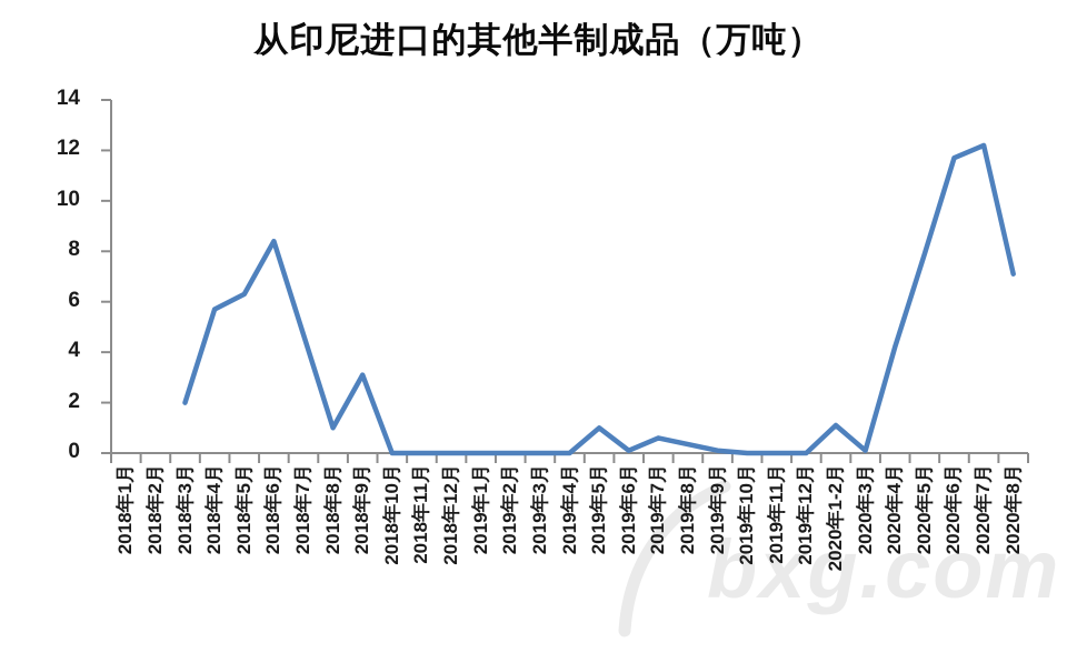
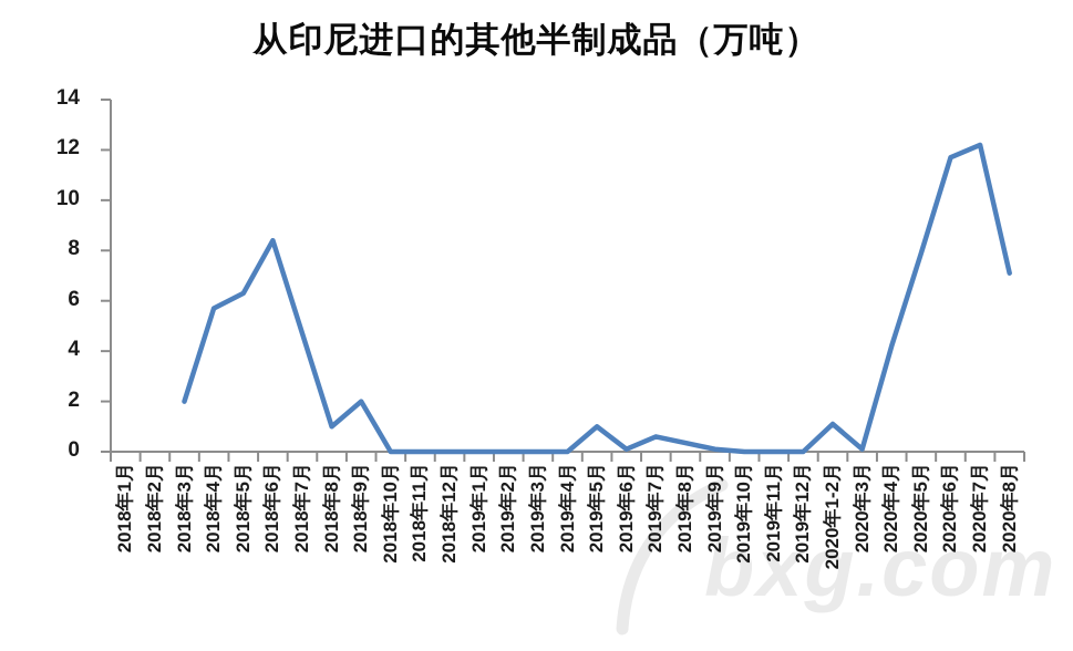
2018年9月: 3.1 -> 2.0
